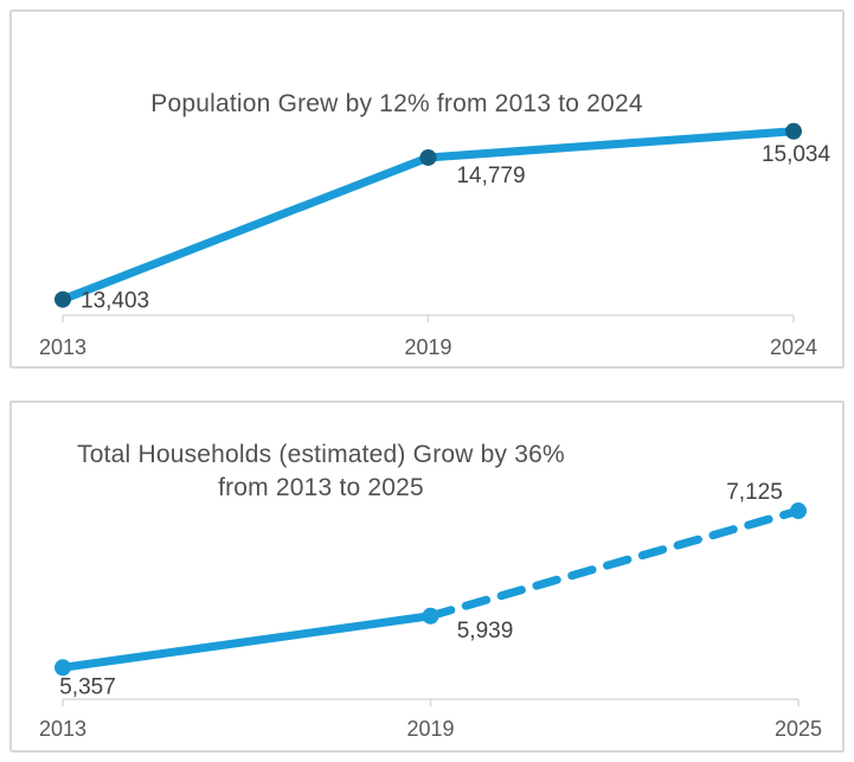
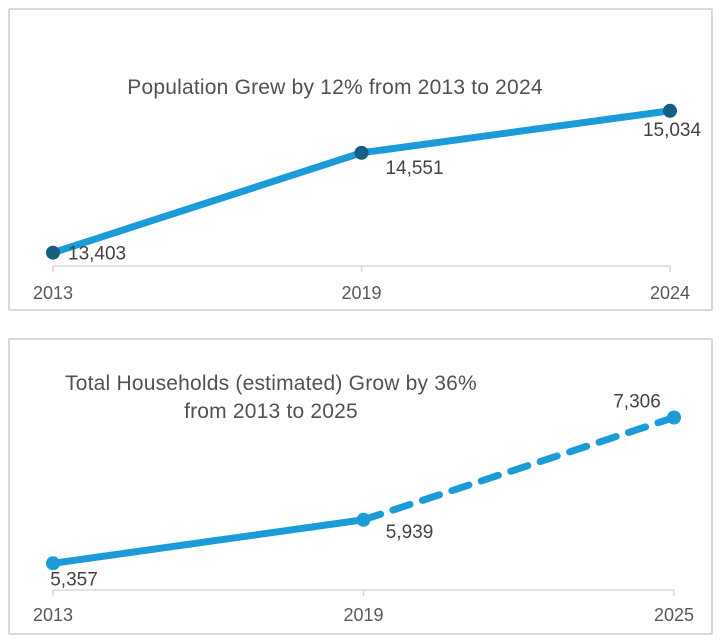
Population Grew by 12% from 2013 to 2024/2019: 14,779 -> 14,551
Total Households (estimated) Grow by 36% from 2013 to 2025/2025: 7,125 -> 7,306
